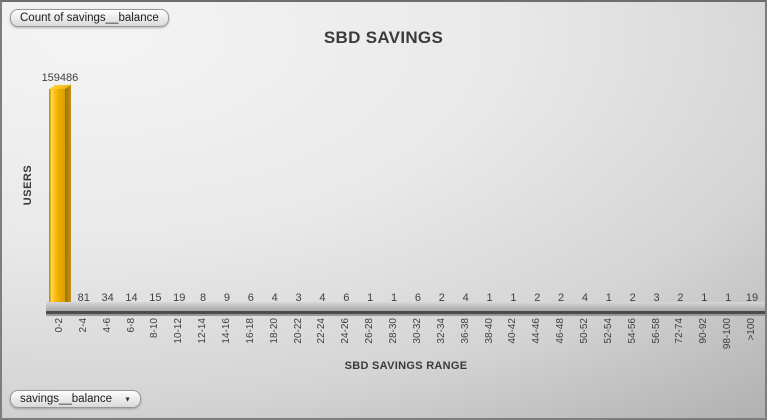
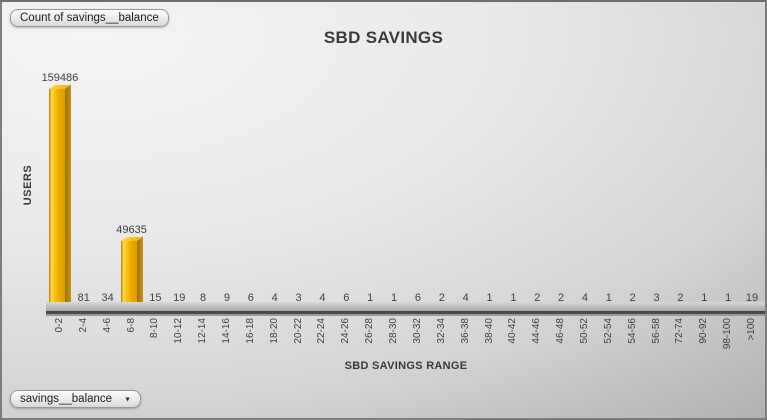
6-8: 14 -> 49635
